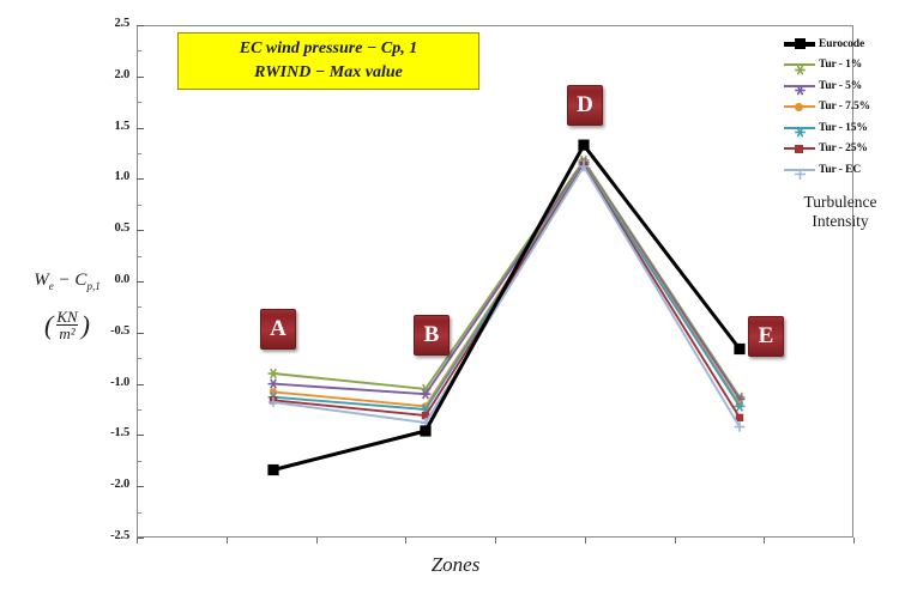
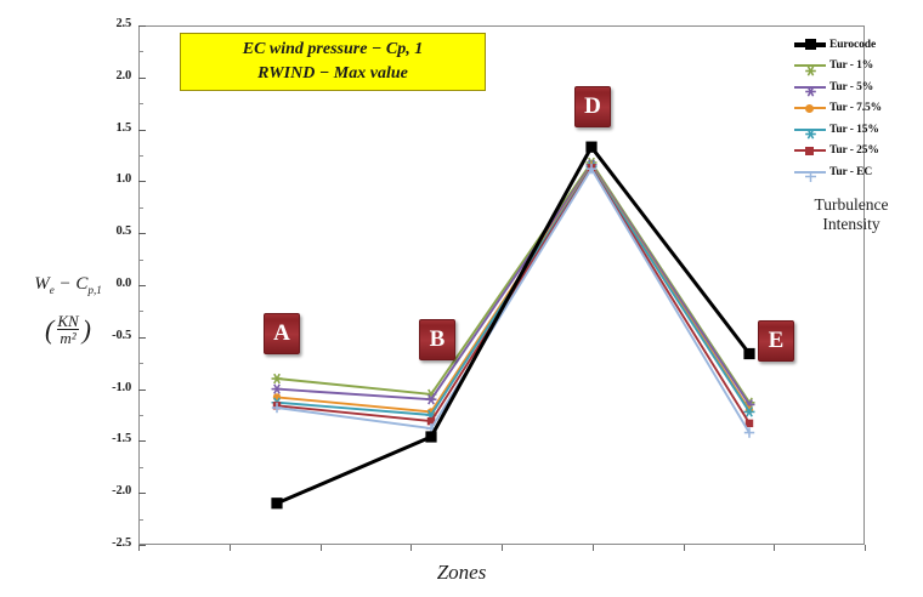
Eurocode/A: -1.8 -> -2.1
